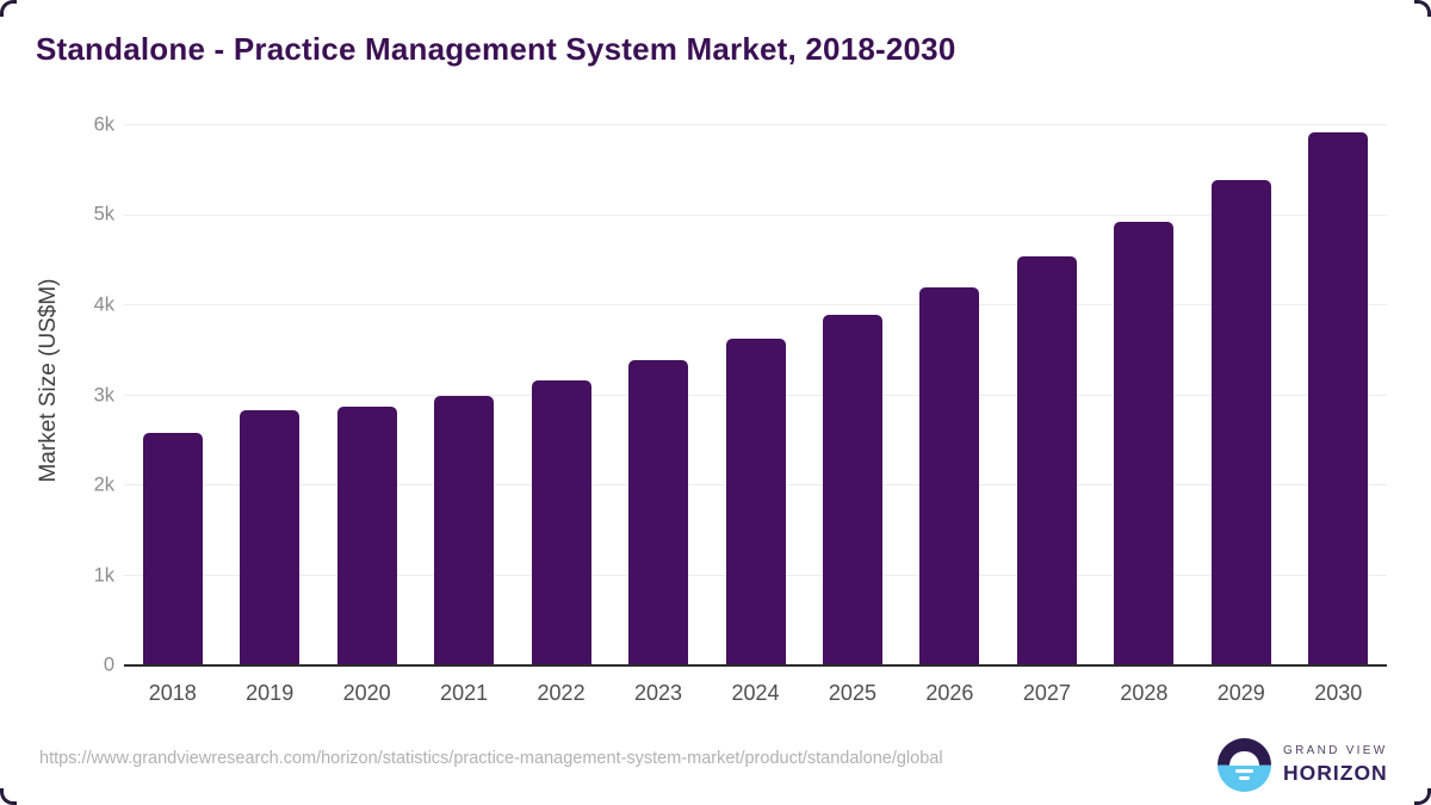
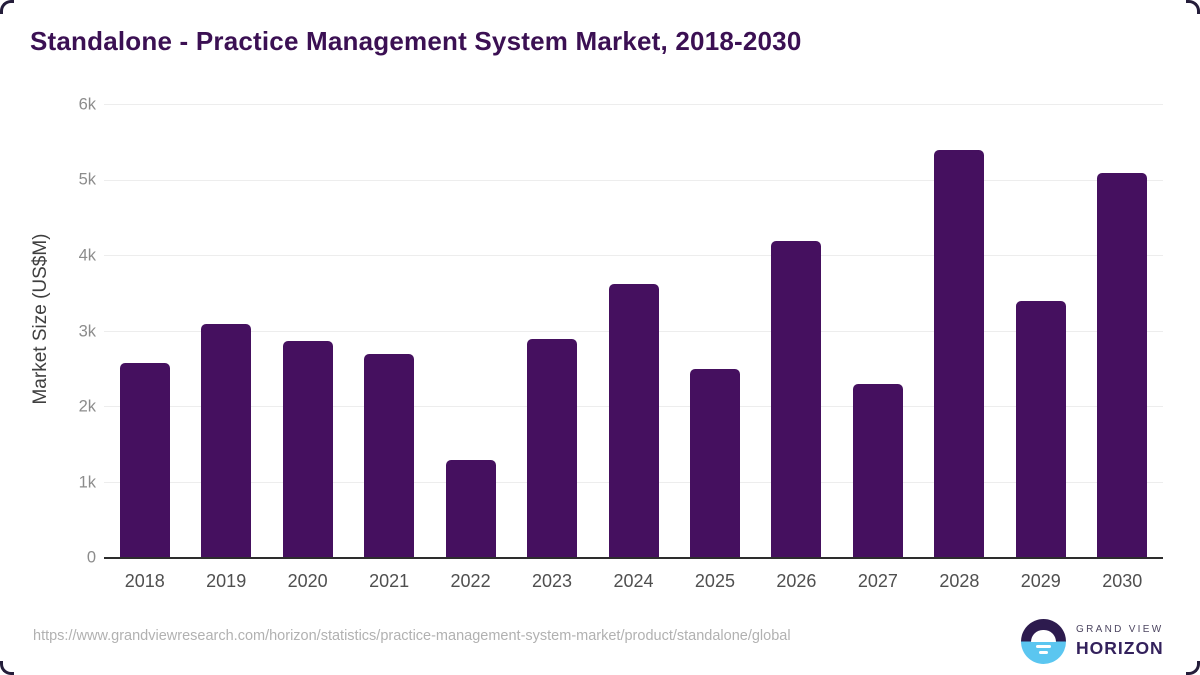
2019: 2.8k -> 3.1k
2021: 3.0k -> 2.7k
2022: 3.2k -> 1.3k
2023: 3.4k -> 2.9k
2025: 3.9k -> 2.5k
2027: 4.5k -> 2.3k
2028: 4.9k -> 5.4k
2029: 5.4k -> 3.4k
2030: 5.9k -> 5.1k
